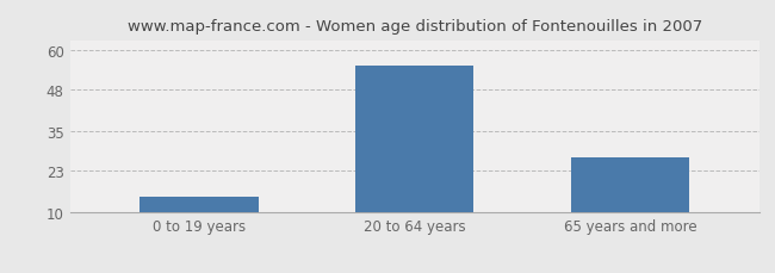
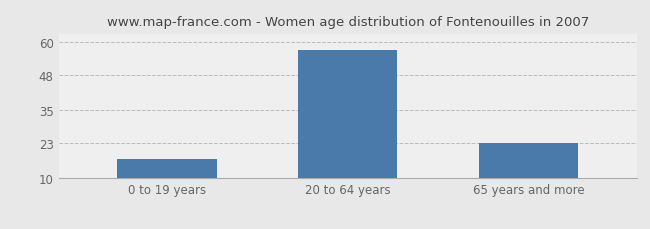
0 to 19 years: 15 -> 17
20 to 64 years: 55 -> 57
65 years and more: 27 -> 23
